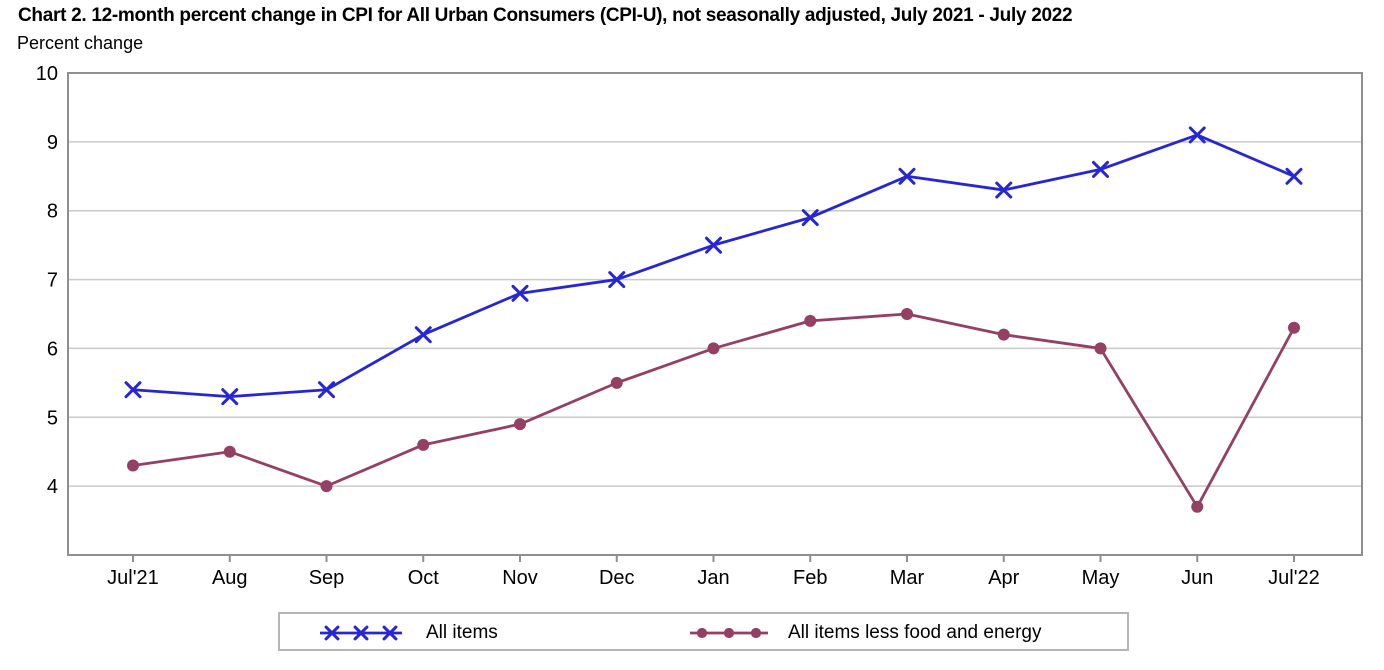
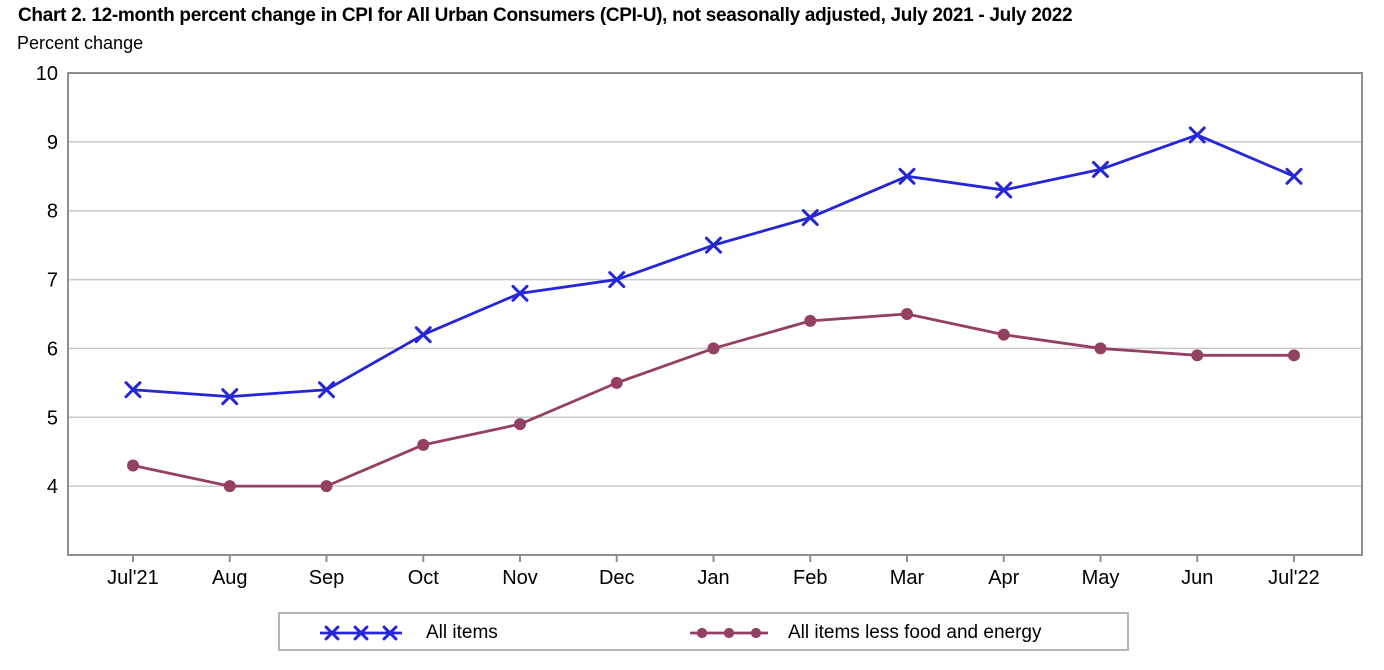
All items less food and energy/Aug: 4.5 -> 4.0
All items less food and energy/Jun: 3.7 -> 5.9
All items less food and energy/Jul'22: 6.3 -> 5.9
